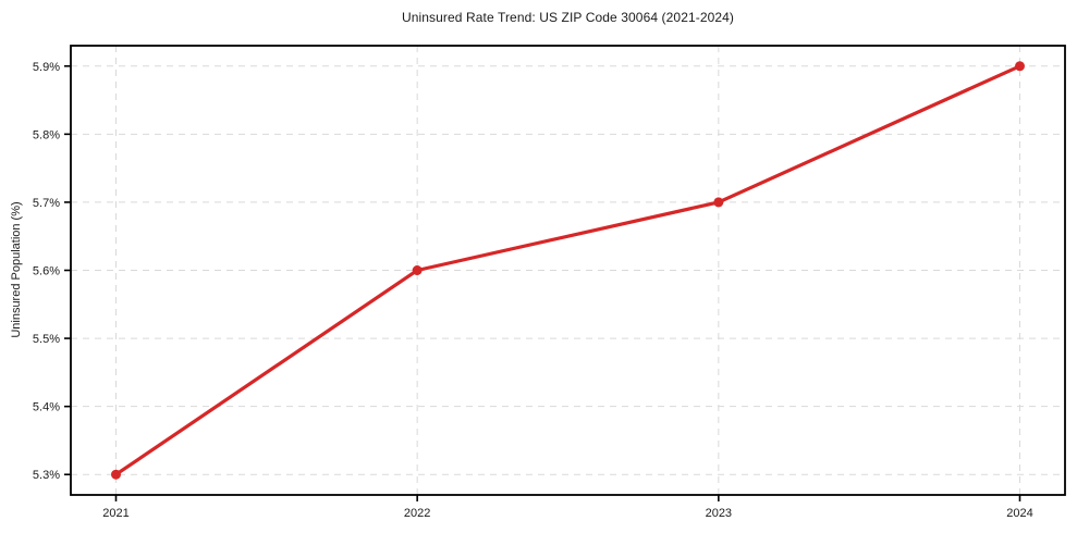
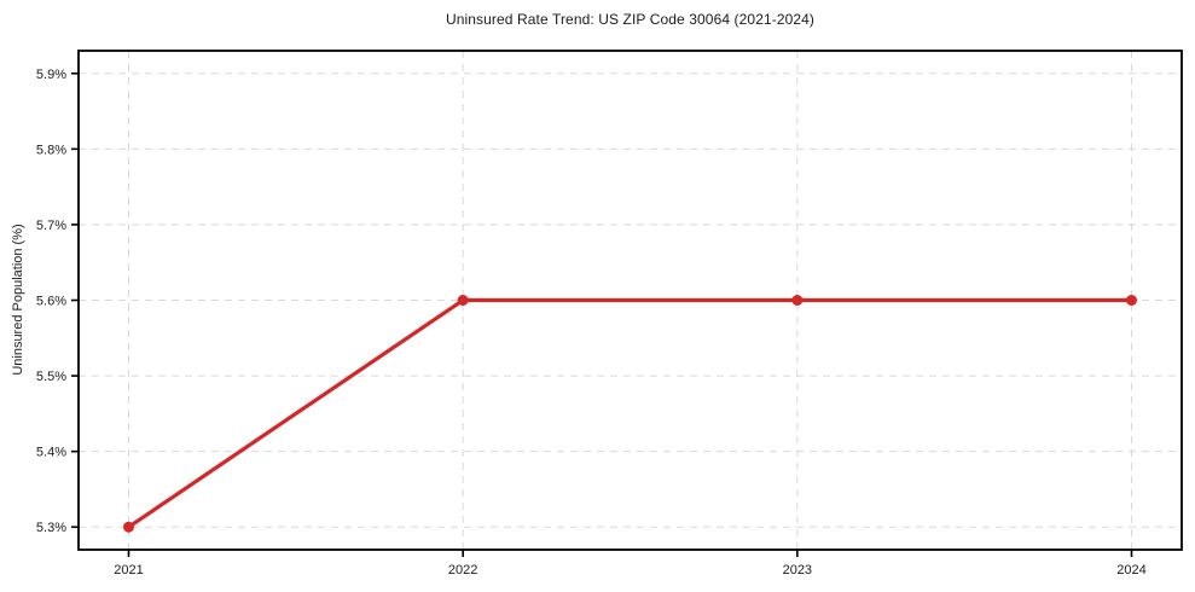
2023: 5.7% -> 5.6%
2024: 5.9% -> 5.6%
